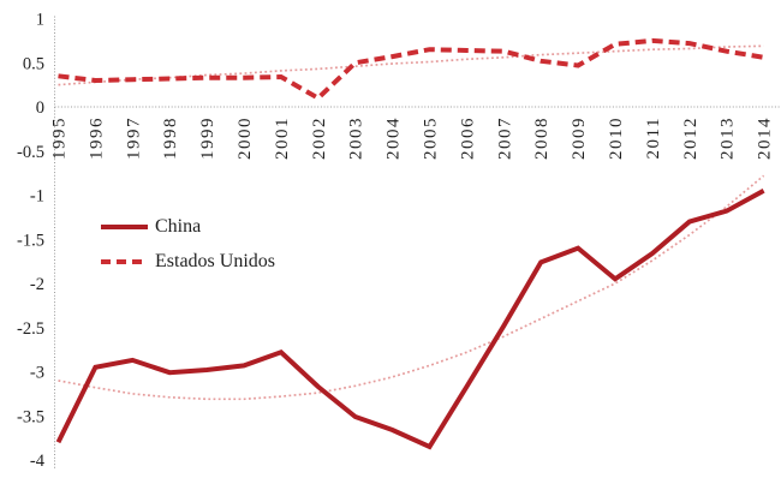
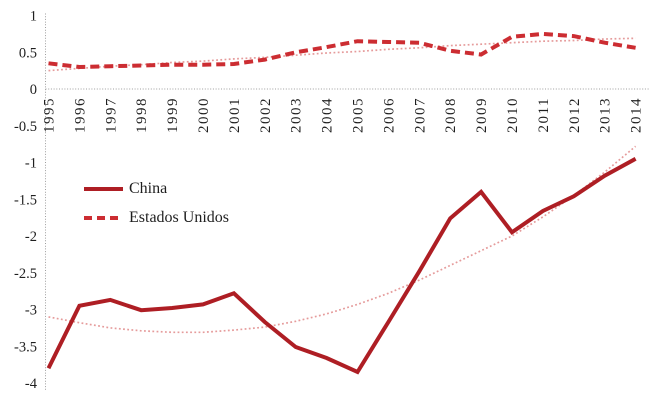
Estados Unidos/2002: 0.1 -> 0.4
China/2009: -1.6 -> -1.4
China/2012: -1.3 -> -1.5
